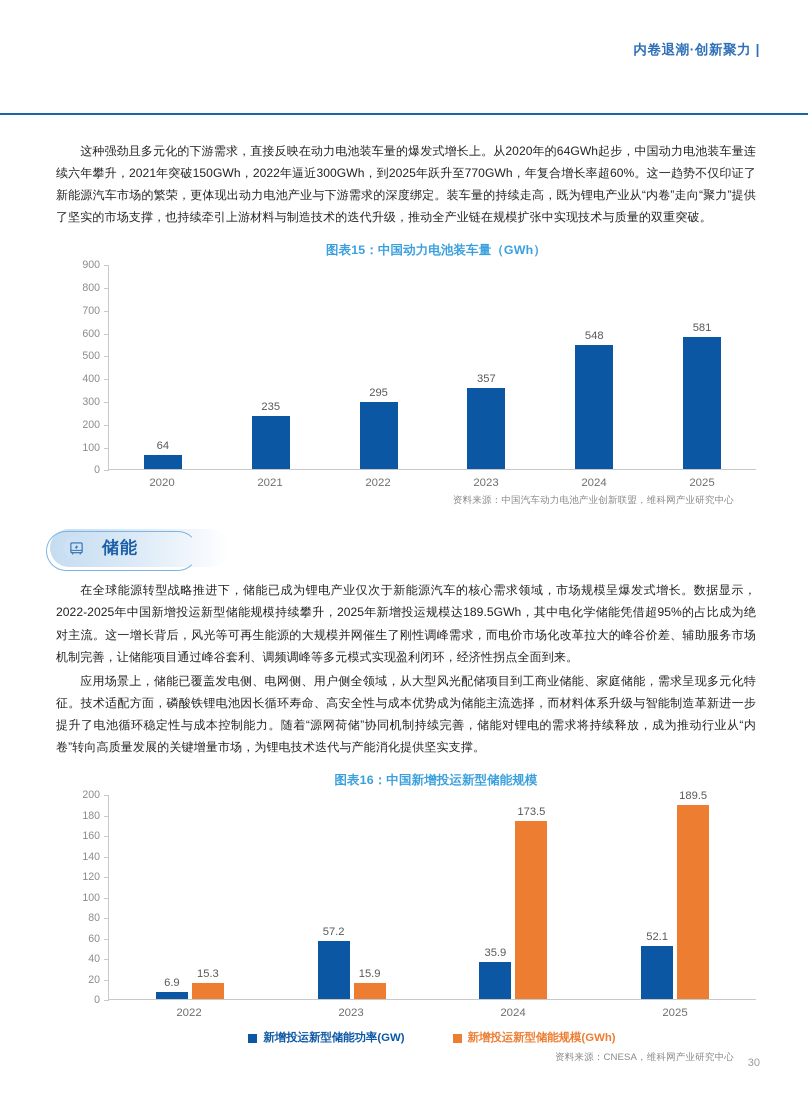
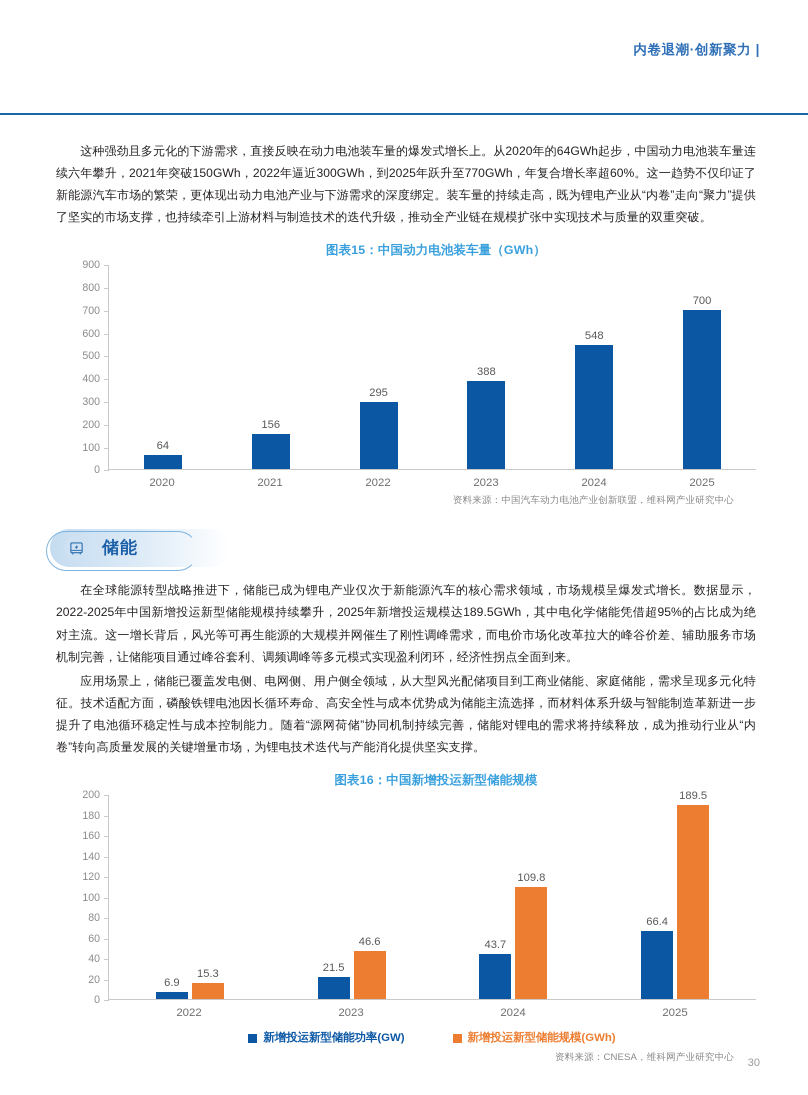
图表15：中国动力电池装车量（GWh）/2021: 235 -> 156
图表15：中国动力电池装车量（GWh）/2023: 357 -> 388
图表15：中国动力电池装车量（GWh）/2025: 581 -> 700
图表16：中国新增投运新型储能规模/新增投运新型储能功率(GW)/2023: 57.2 -> 21.5
图表16：中国新增投运新型储能规模/新增投运新型储能规模(GWh)/2023: 15.9 -> 46.6
图表16：中国新增投运新型储能规模/新增投运新型储能功率(GW)/2024: 35.9 -> 43.7
图表16：中国新增投运新型储能规模/新增投运新型储能规模(GWh)/2024: 173.5 -> 109.8
图表16：中国新增投运新型储能规模/新增投运新型储能功率(GW)/2025: 52.1 -> 66.4
